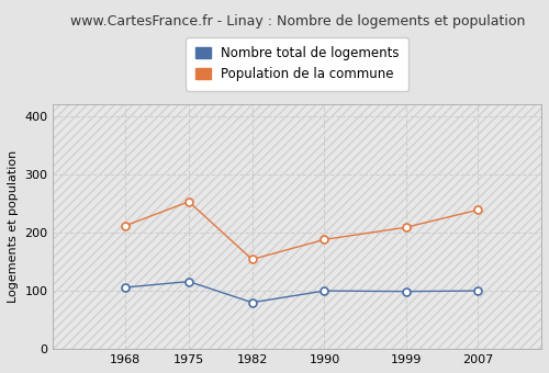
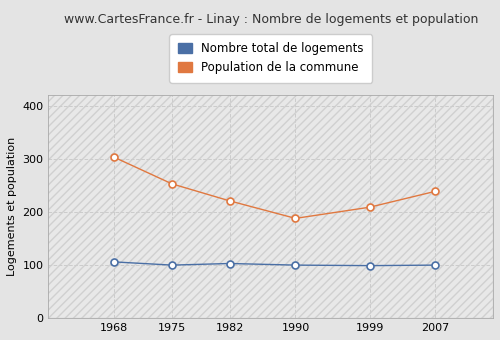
Population de la commune/1968: 212 -> 303
Nombre total de logements/1975: 116 -> 100
Nombre total de logements/1982: 80 -> 103
Population de la commune/1982: 154 -> 221
